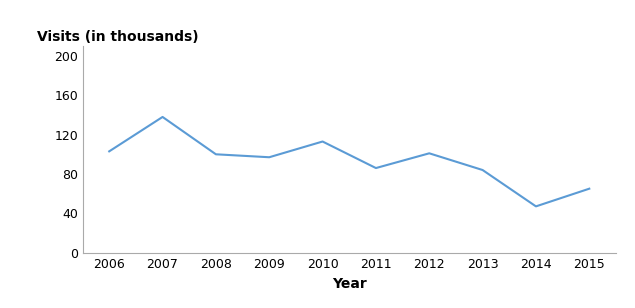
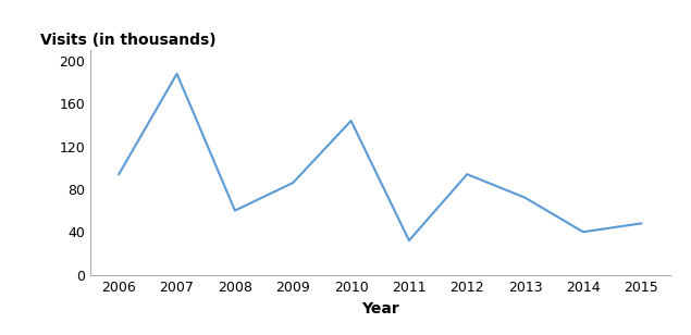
2006: 103 -> 94
2007: 138 -> 188
2008: 100 -> 60
2009: 97 -> 86
2010: 113 -> 144
2011: 86 -> 32
2012: 101 -> 94
2013: 84 -> 72
2014: 47 -> 40
2015: 65 -> 48
